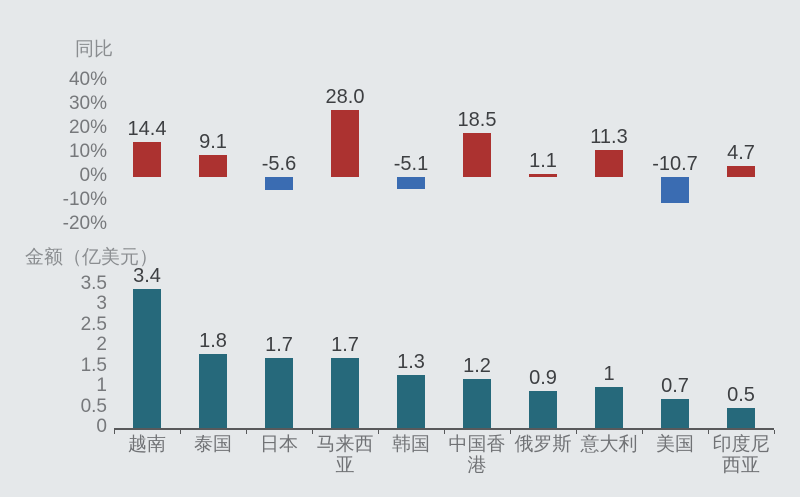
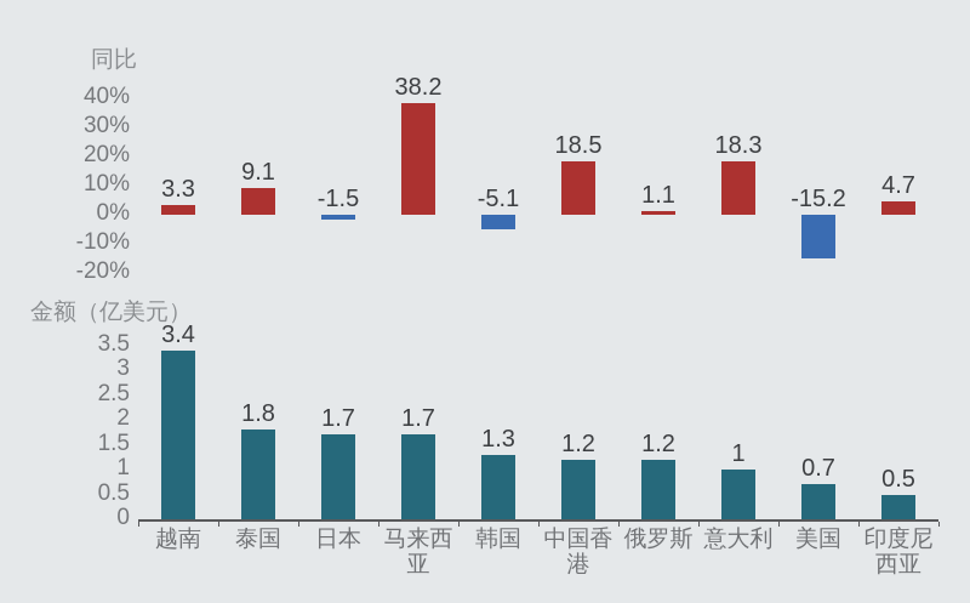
同比/越南: 14.4 -> 3.3
同比/日本: -5.6 -> -1.5
同比/马来西亚: 28.0 -> 38.2
同比/意大利: 11.3 -> 18.3
同比/美国: -10.7 -> -15.2
金额（亿美元）/俄罗斯: 0.9 -> 1.2
